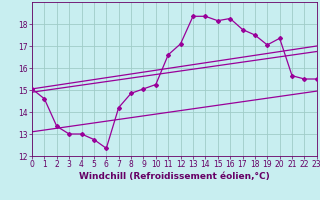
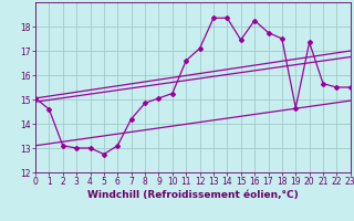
2: 13.35 -> 13.10
6: 12.35 -> 13.10
15: 18.15 -> 17.45
19: 17.05 -> 14.65
